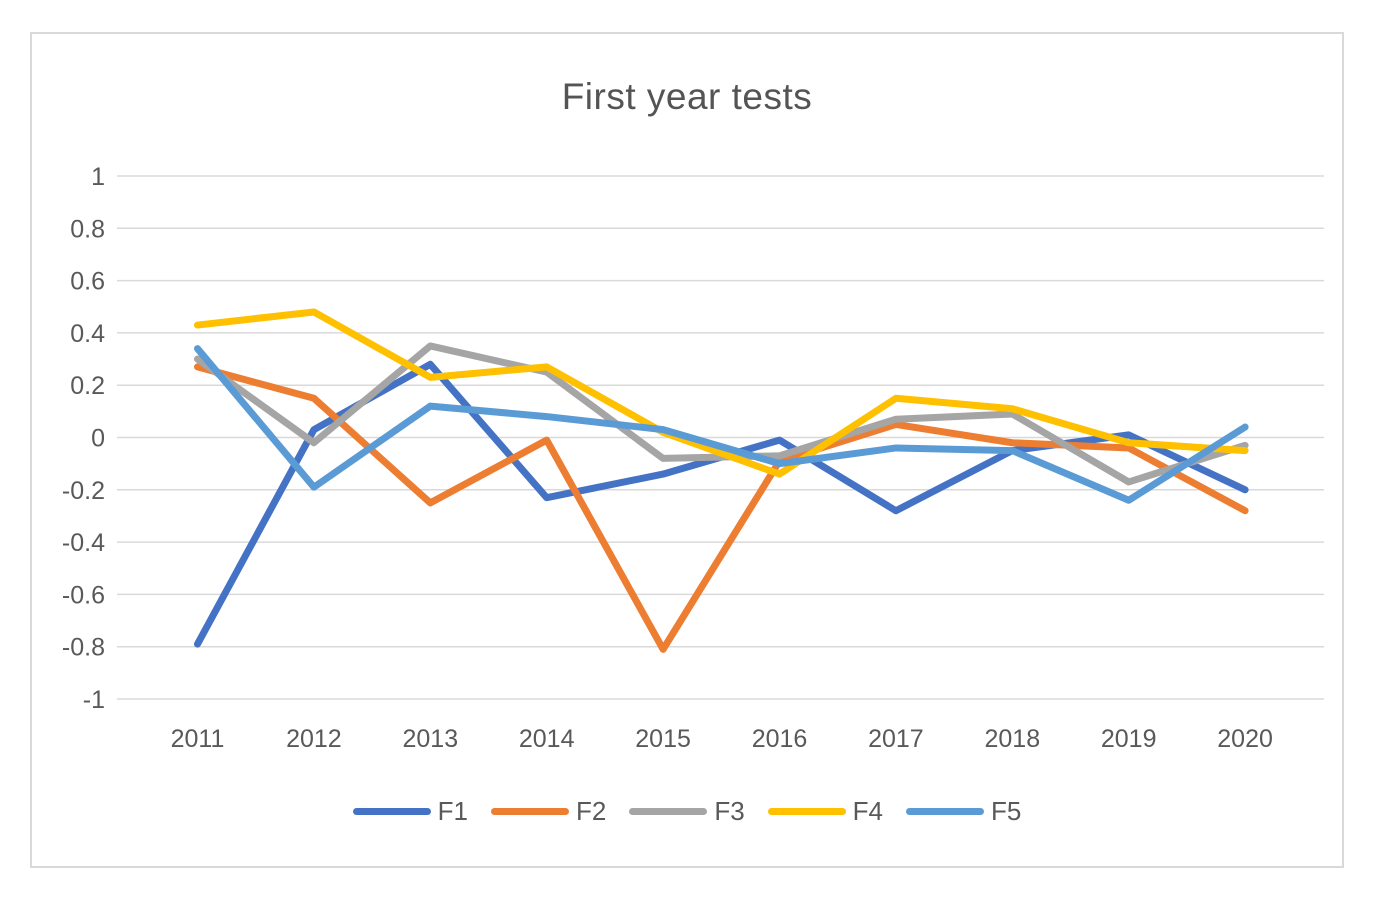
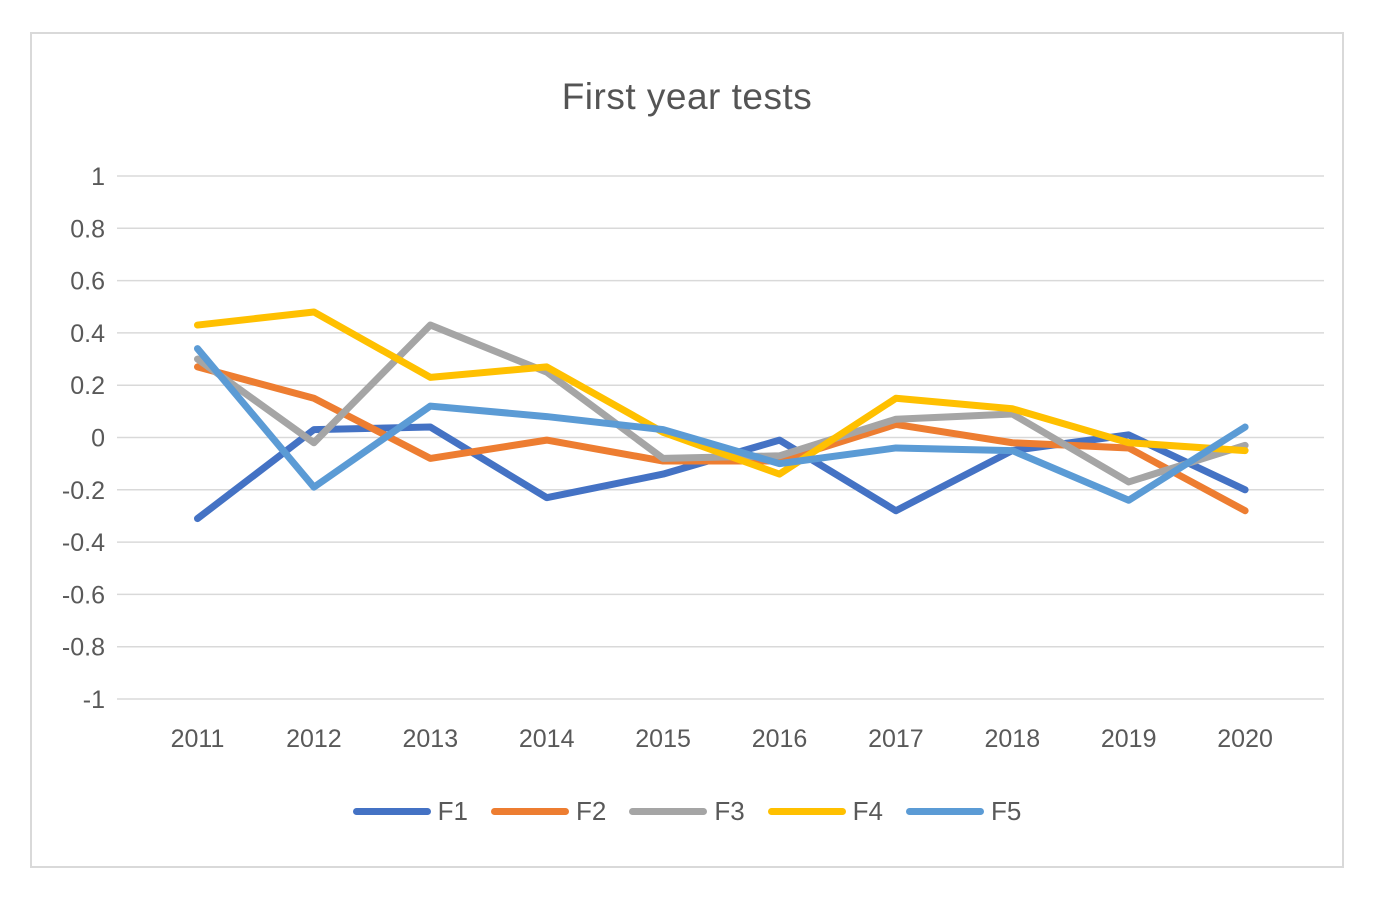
F1/2011: -0.79 -> -0.31
F1/2013: 0.28 -> 0.04
F2/2013: -0.25 -> -0.08
F3/2013: 0.35 -> 0.43
F2/2015: -0.81 -> -0.09
